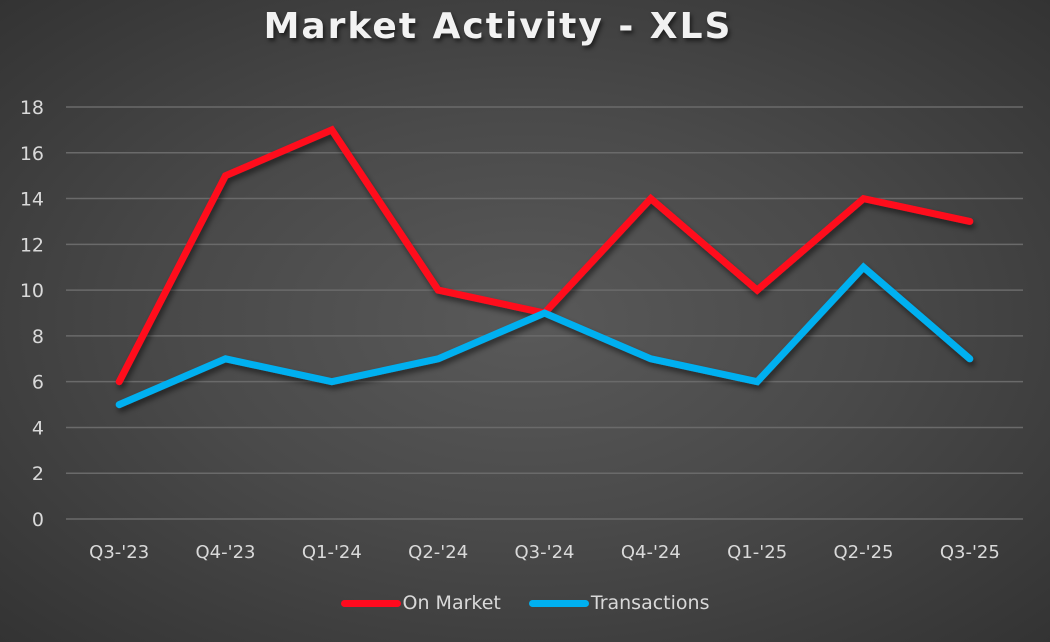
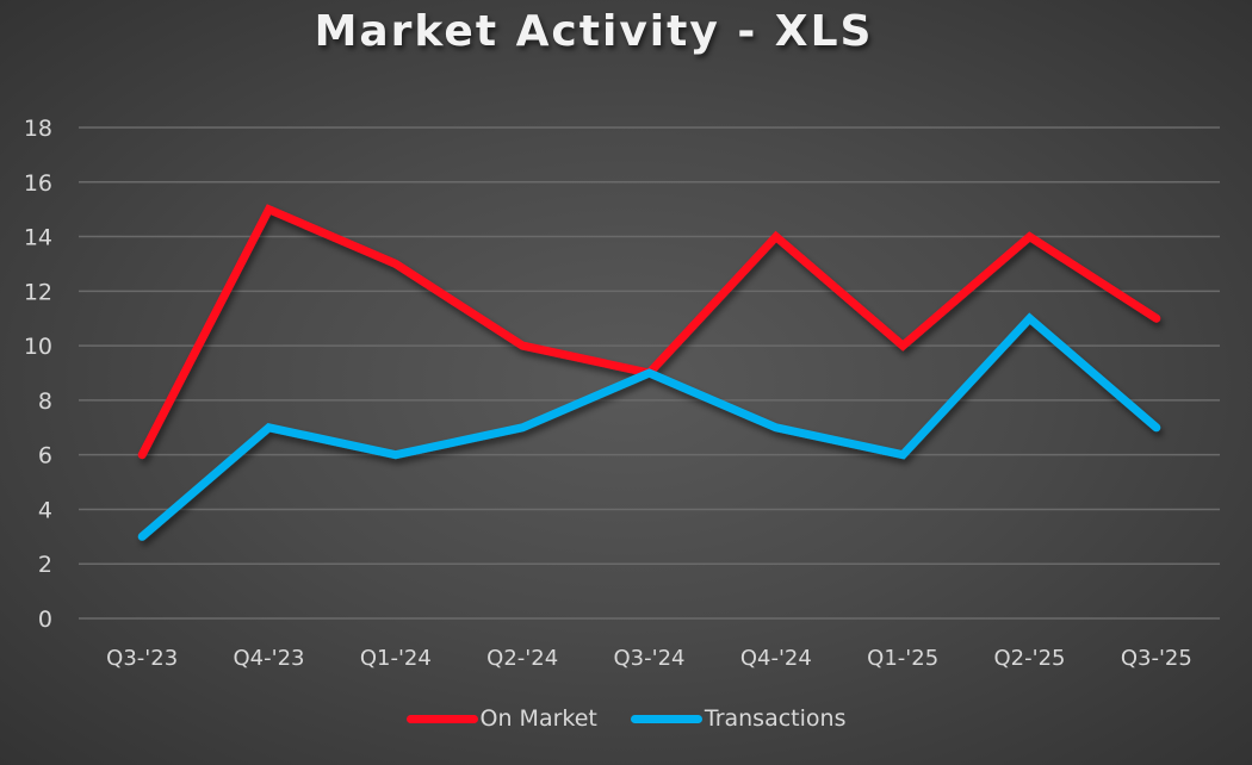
Transactions/Q3-'23: 5 -> 3
On Market/Q1-'24: 17 -> 13
On Market/Q3-'25: 13 -> 11
